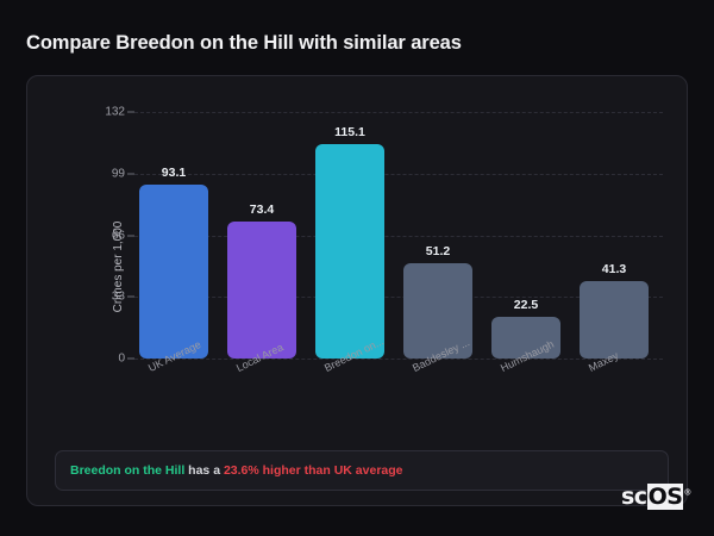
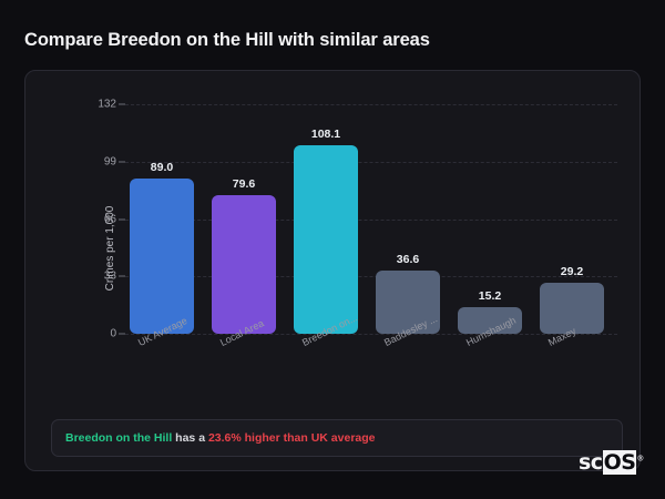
UK Average: 93.1 -> 89.0
Local Area: 73.4 -> 79.6
Breedon on...: 115.1 -> 108.1
Baddesley ...: 51.2 -> 36.6
Humshaugh: 22.5 -> 15.2
Maxey: 41.3 -> 29.2
